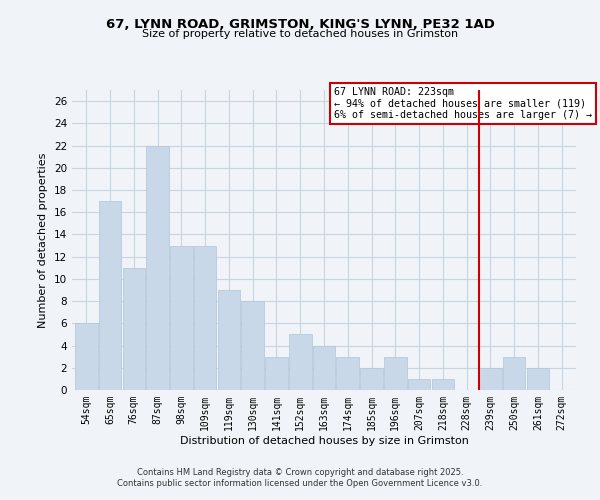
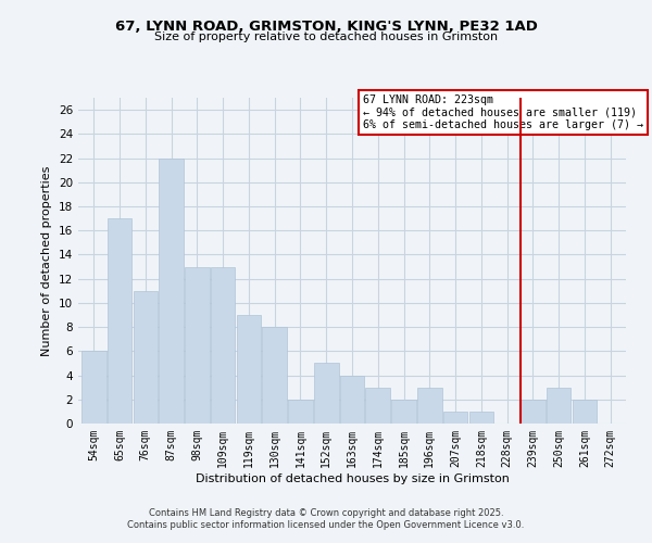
141sqm: 3 -> 2
